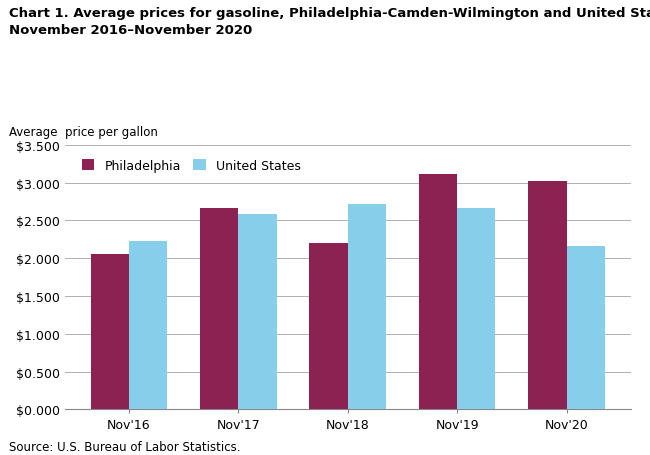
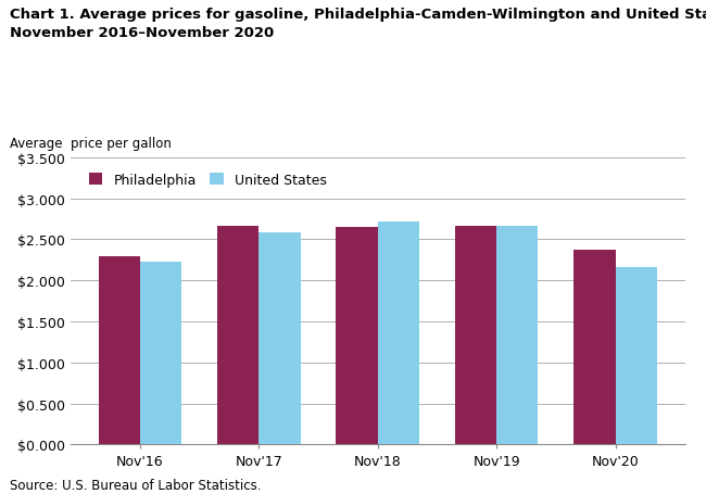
Philadelphia/Nov'16: $2.06 -> $2.30
Philadelphia/Nov'18: $2.20 -> $2.65
Philadelphia/Nov'19: $3.12 -> $2.66
Philadelphia/Nov'20: $3.02 -> $2.38
